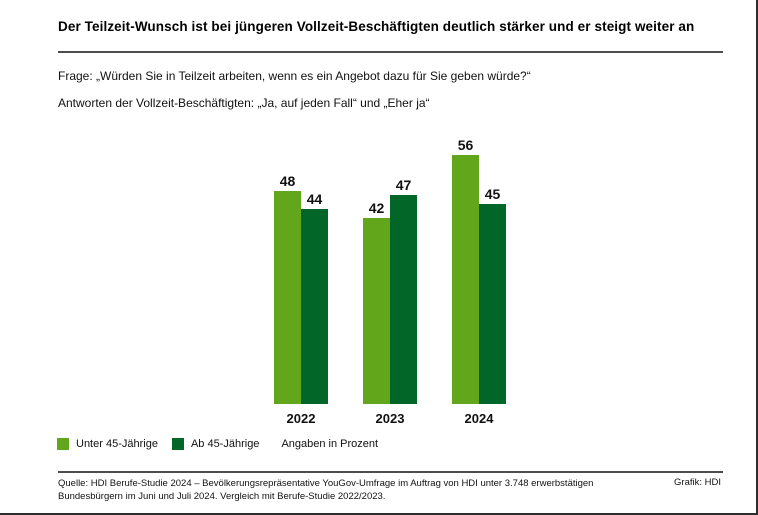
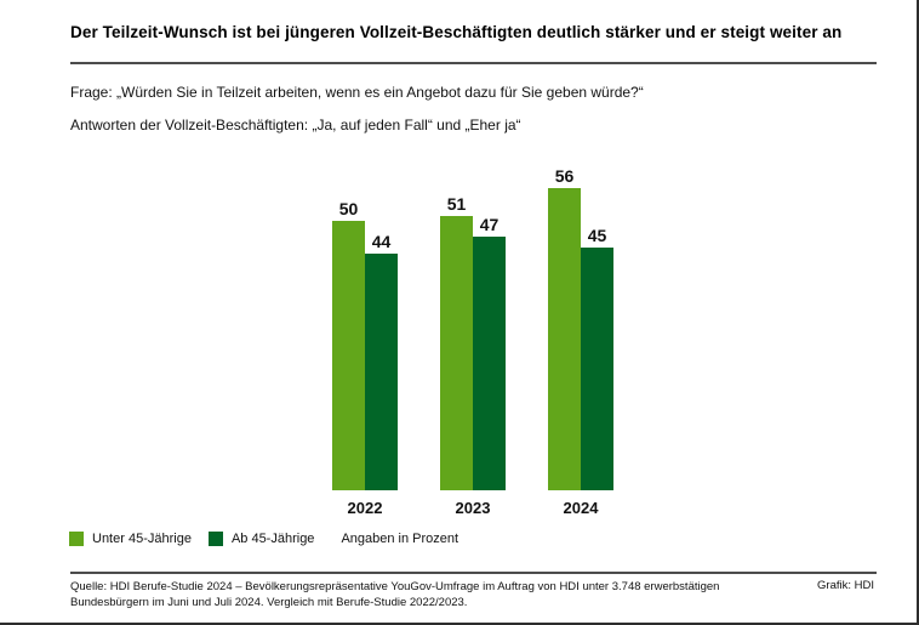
Unter 45-Jährige/2022: 48 -> 50
Unter 45-Jährige/2023: 42 -> 51
